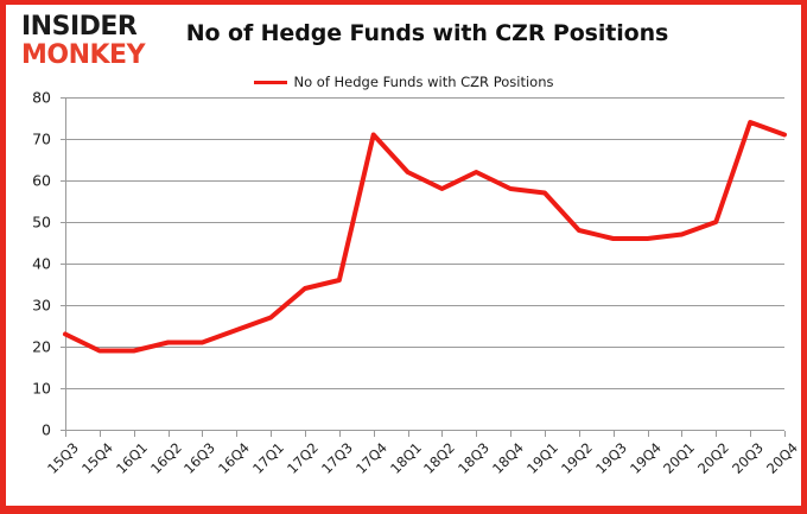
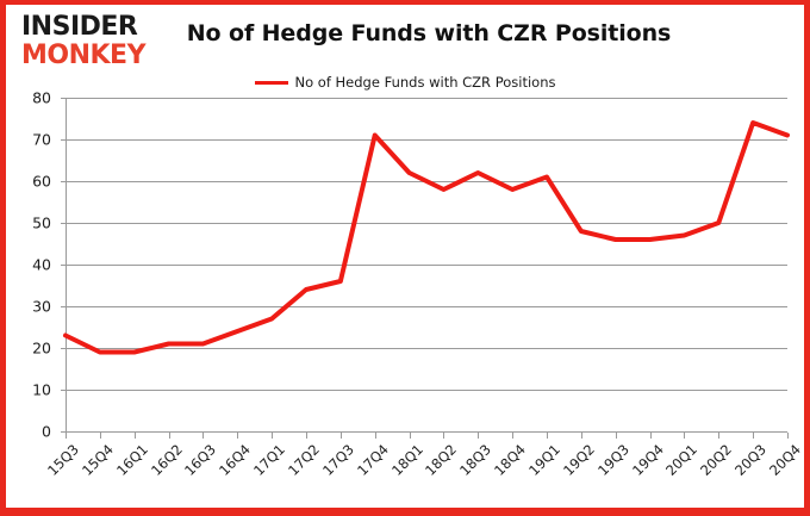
19Q1: 57 -> 61
